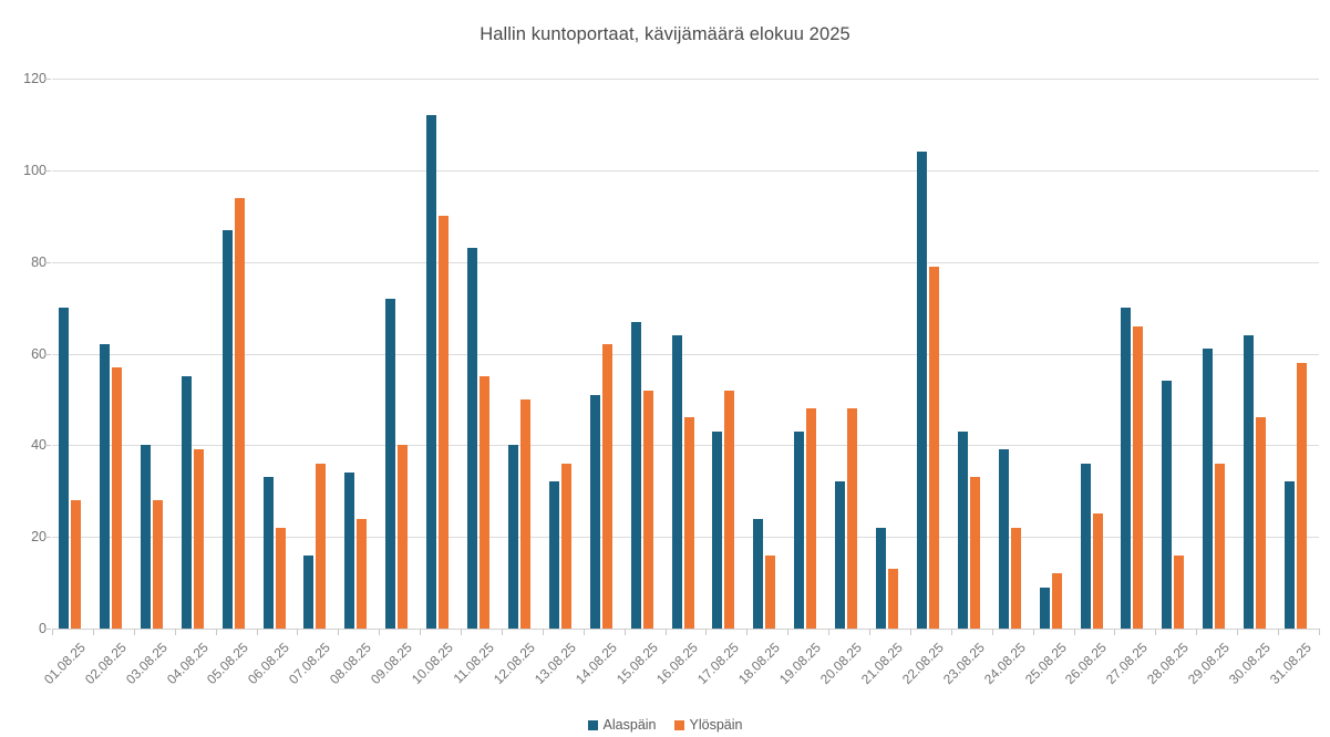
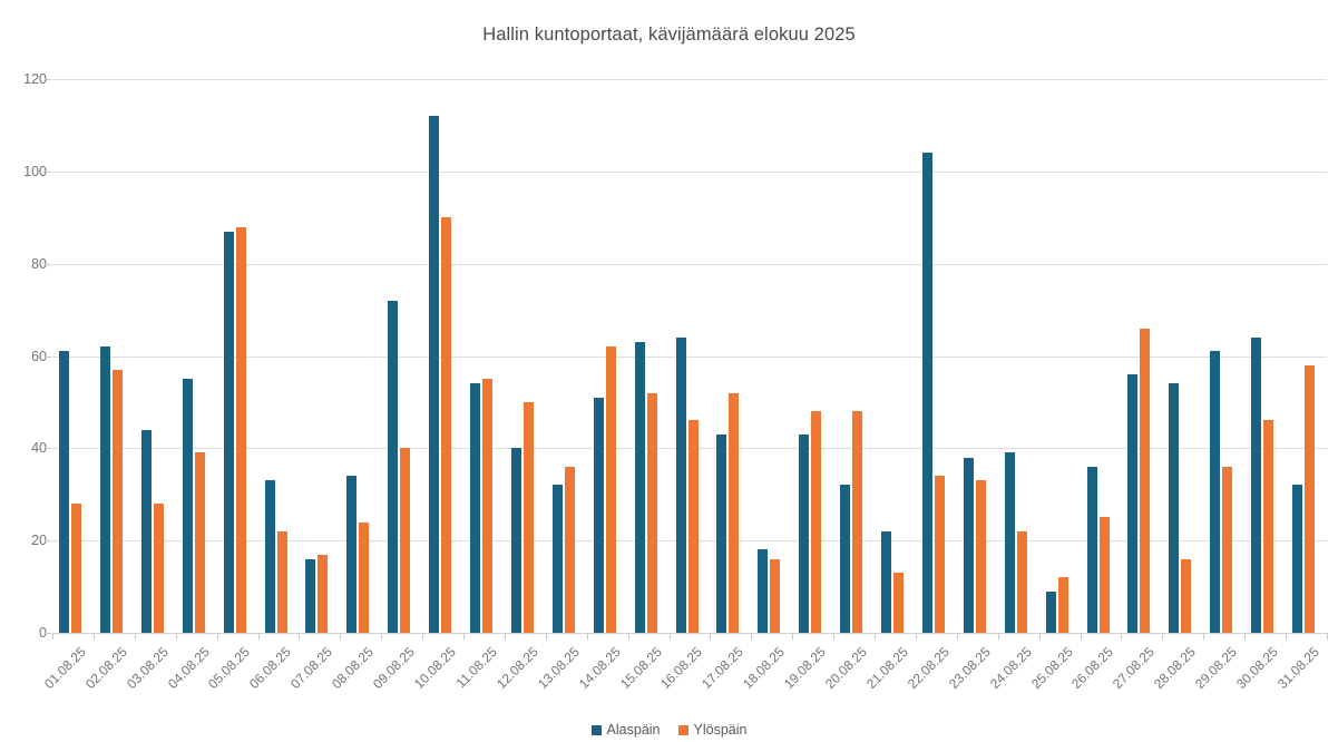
Alaspäin/01.08.25: 70 -> 61
Alaspäin/03.08.25: 40 -> 44
Ylöspäin/05.08.25: 94 -> 88
Ylöspäin/07.08.25: 36 -> 17
Alaspäin/11.08.25: 83 -> 54
Alaspäin/15.08.25: 67 -> 63
Alaspäin/18.08.25: 24 -> 18
Ylöspäin/22.08.25: 79 -> 34
Alaspäin/23.08.25: 43 -> 38
Alaspäin/27.08.25: 70 -> 56
